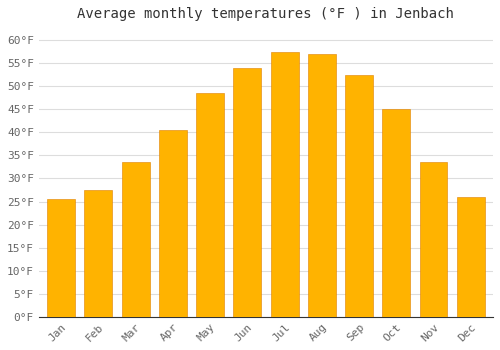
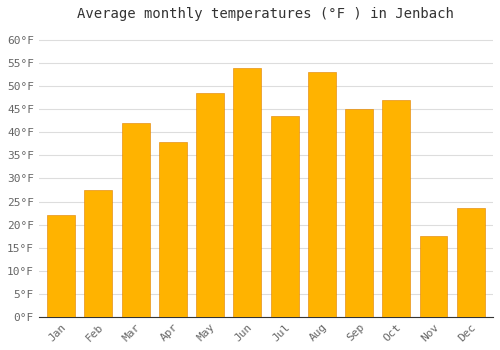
Jan: 25.5°F -> 22.0°F
Mar: 33.5°F -> 42.0°F
Apr: 40.5°F -> 38.0°F
Jul: 57.5°F -> 43.5°F
Aug: 57.0°F -> 53.0°F
Sep: 52.5°F -> 45.0°F
Oct: 45.0°F -> 47.0°F
Nov: 33.5°F -> 17.5°F
Dec: 26.0°F -> 23.5°F
